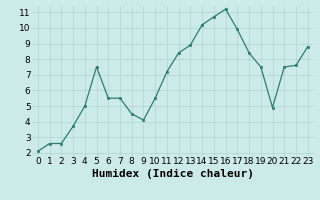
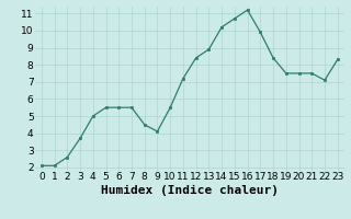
1: 2.6 -> 2.1
5: 7.5 -> 5.5
20: 4.9 -> 7.5
22: 7.6 -> 7.1
23: 8.8 -> 8.3
